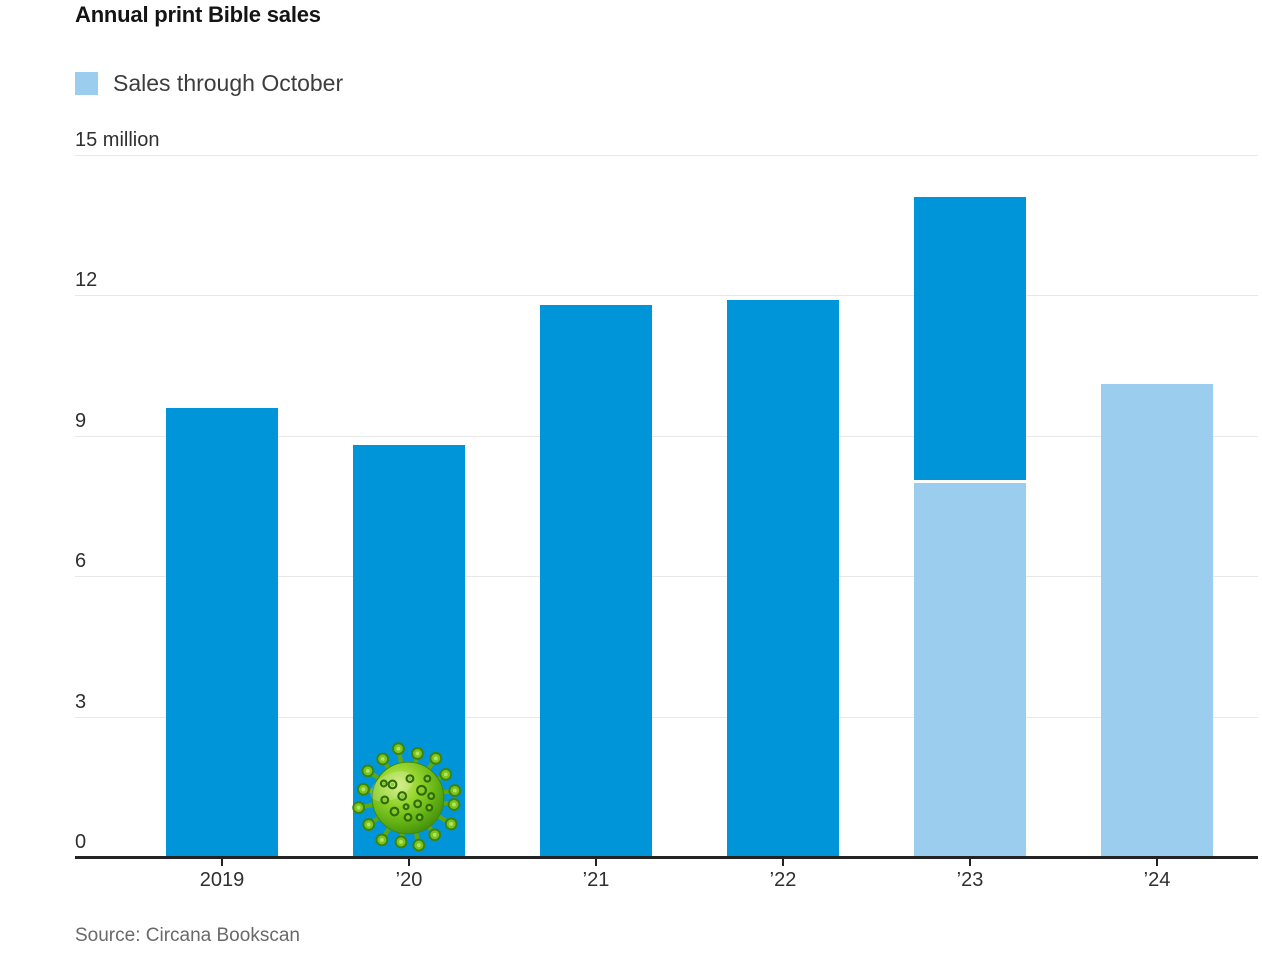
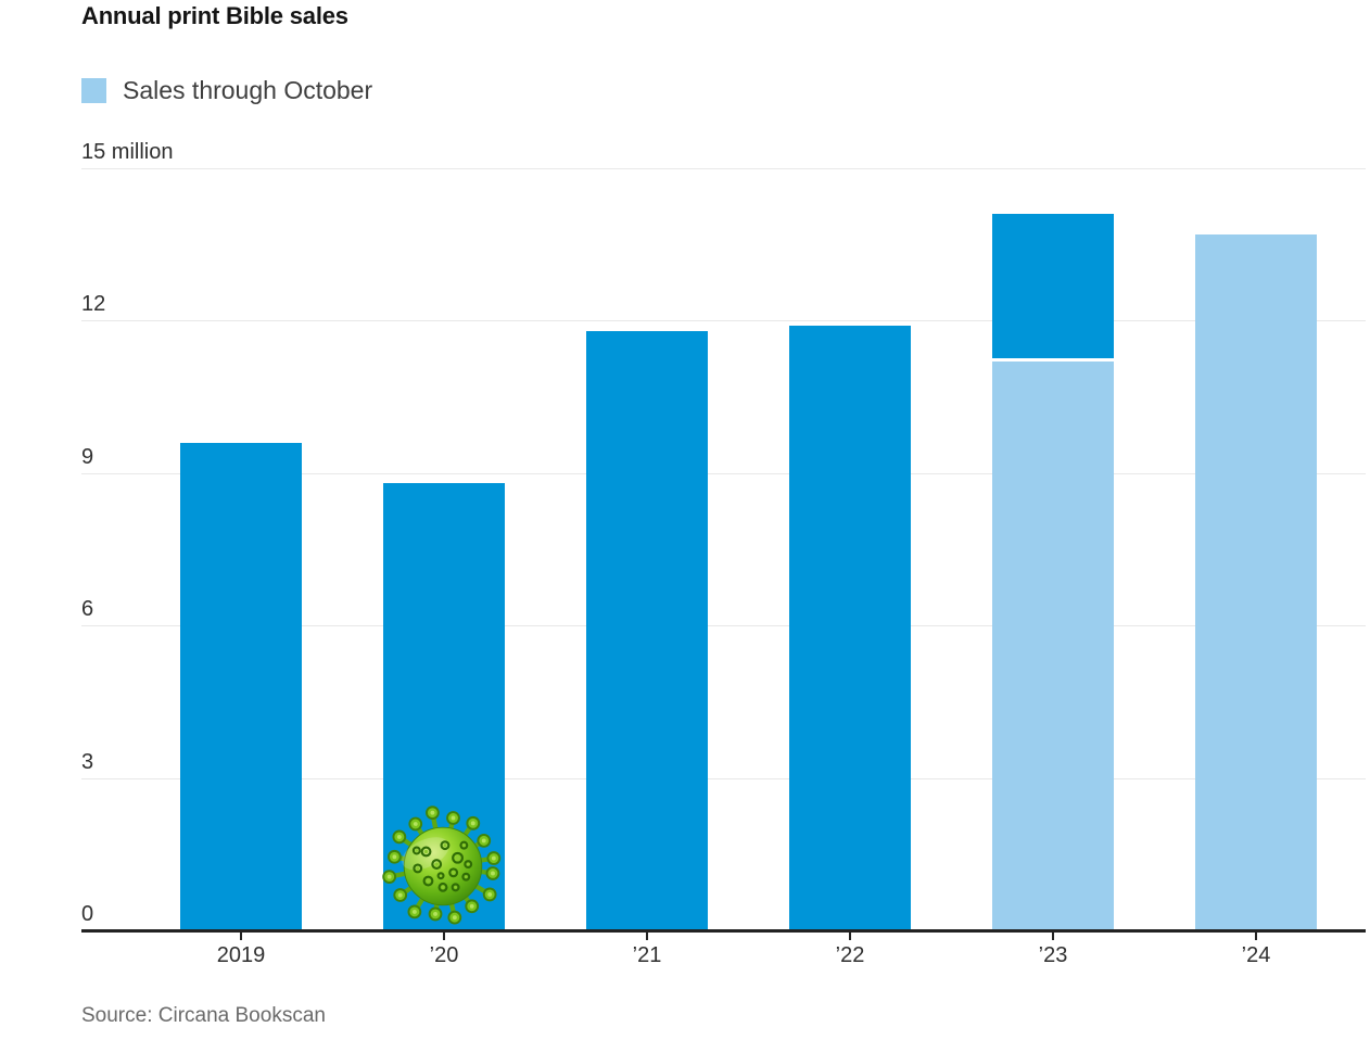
Sales through October/’23: 8.0 -> 11.2
Sales through October/’24: 10.1 -> 13.7
